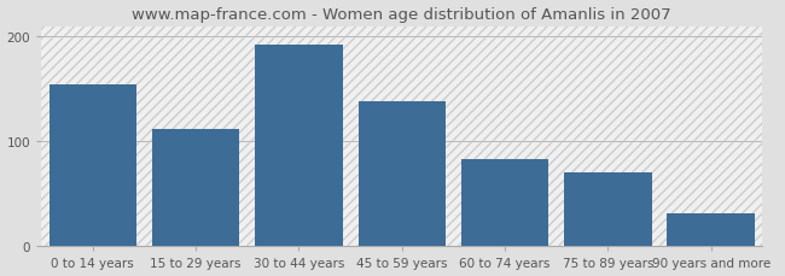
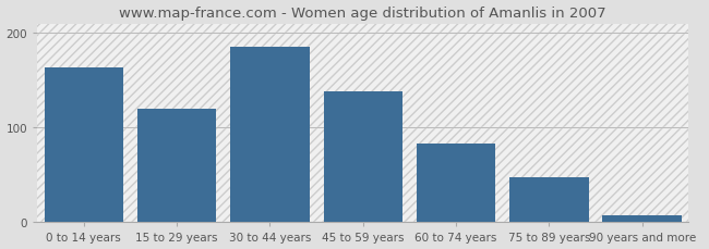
0 to 14 years: 154 -> 163
15 to 29 years: 112 -> 120
30 to 44 years: 192 -> 185
75 to 89 years: 70 -> 48
90 years and more: 32 -> 7
